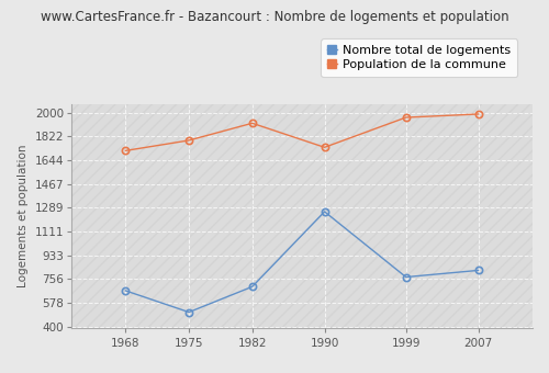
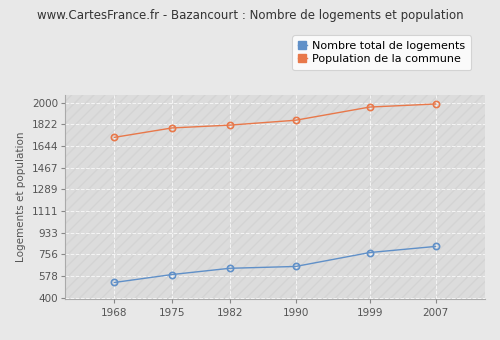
Nombre total de logements/1968: 670 -> 530
Nombre total de logements/1975: 510 -> 590
Nombre total de logements/1982: 700 -> 640
Population de la commune/1982: 1920 -> 1820
Nombre total de logements/1990: 1260 -> 660
Population de la commune/1990: 1740 -> 1860
